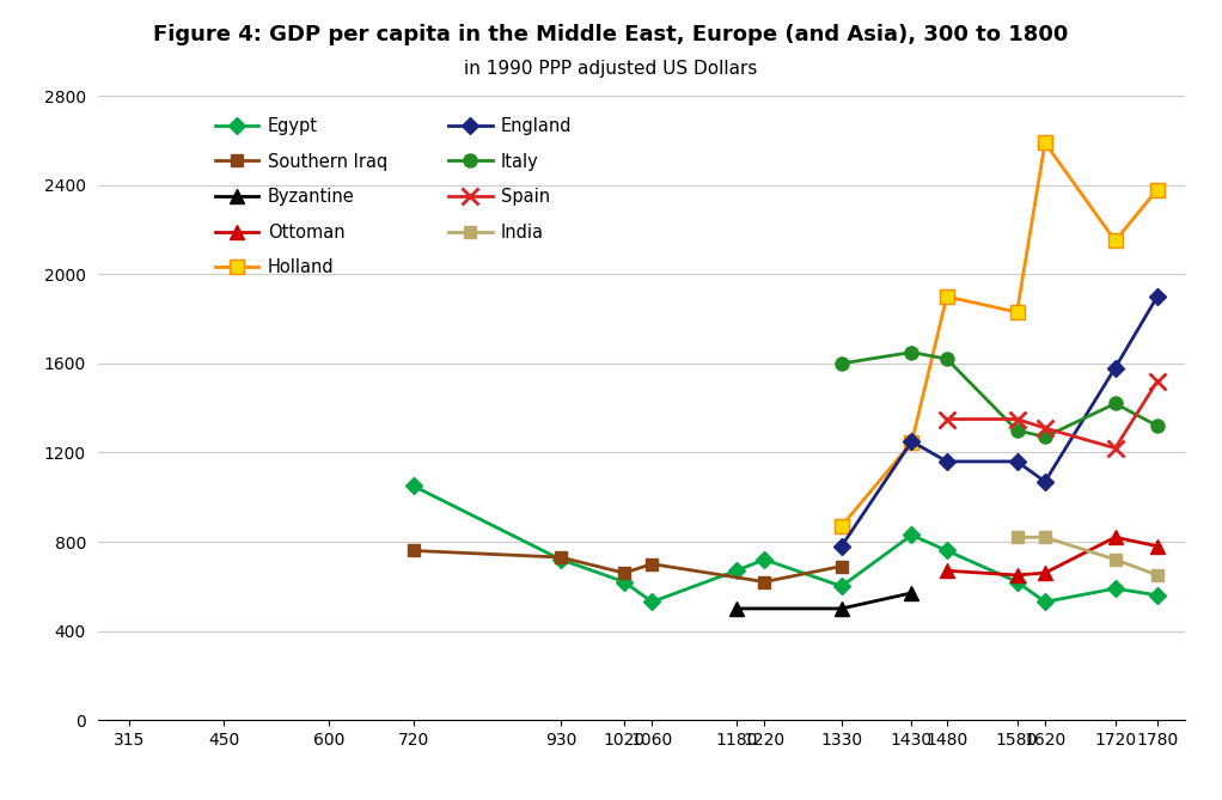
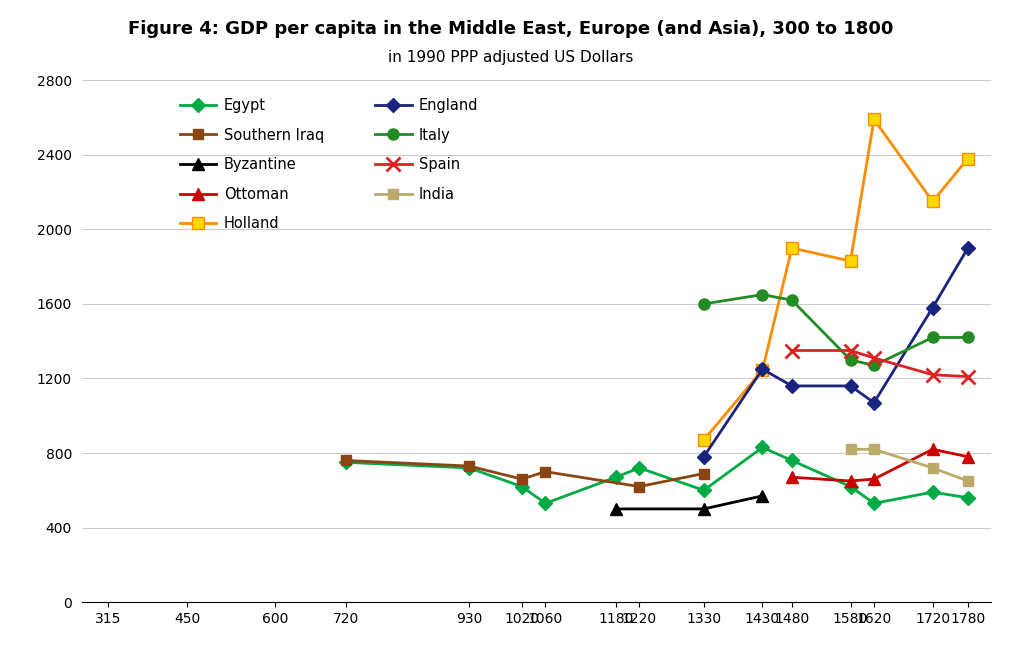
Egypt/720: 1050 -> 750
Italy/1780: 1320 -> 1420
Spain/1780: 1520 -> 1210
